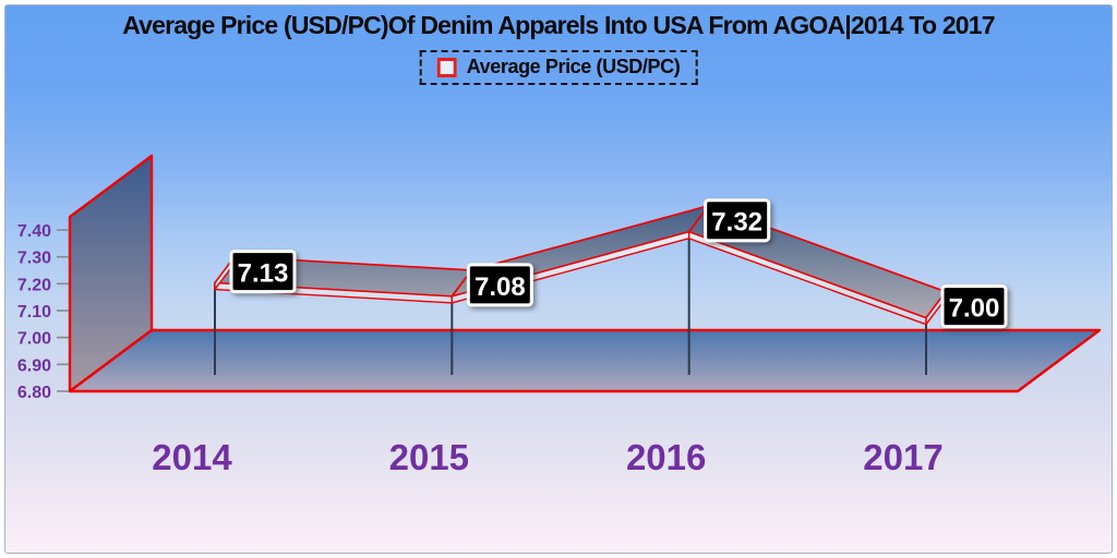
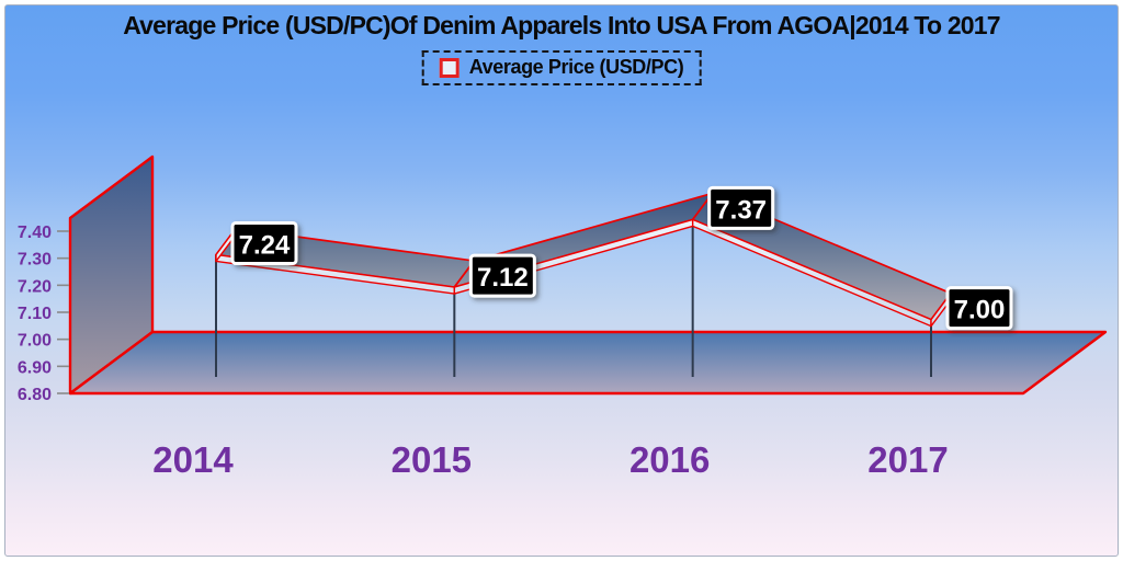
2014: 7.13 -> 7.24
2015: 7.08 -> 7.12
2016: 7.32 -> 7.37
